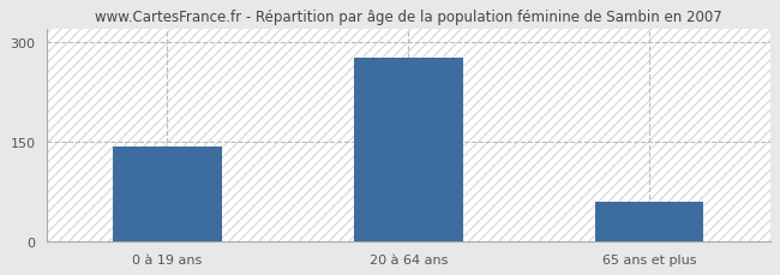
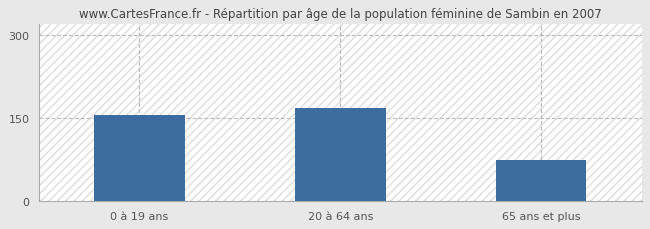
0 à 19 ans: 143 -> 156
20 à 64 ans: 277 -> 168
65 ans et plus: 60 -> 74
